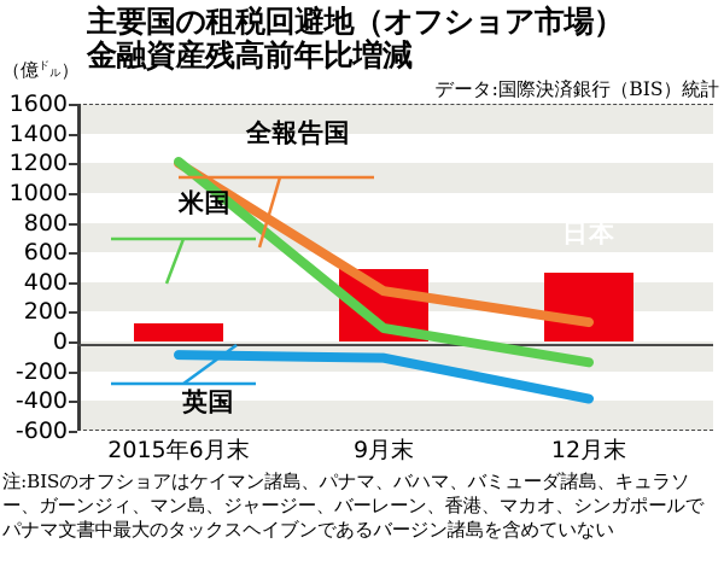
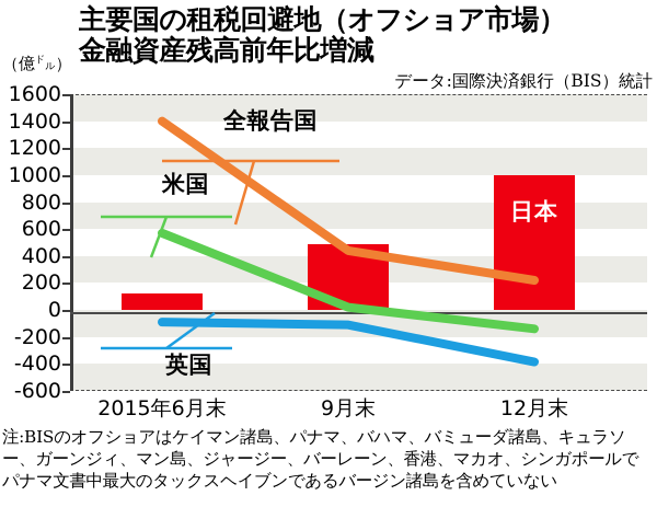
全報告国/2015年6月末: 1200 -> 1400
米国/2015年6月末: 1210 -> 570
全報告国/9月末: 340 -> 440
米国/9月末: 90 -> 20
日本/12月末: 460 -> 1000
全報告国/12月末: 130 -> 220
